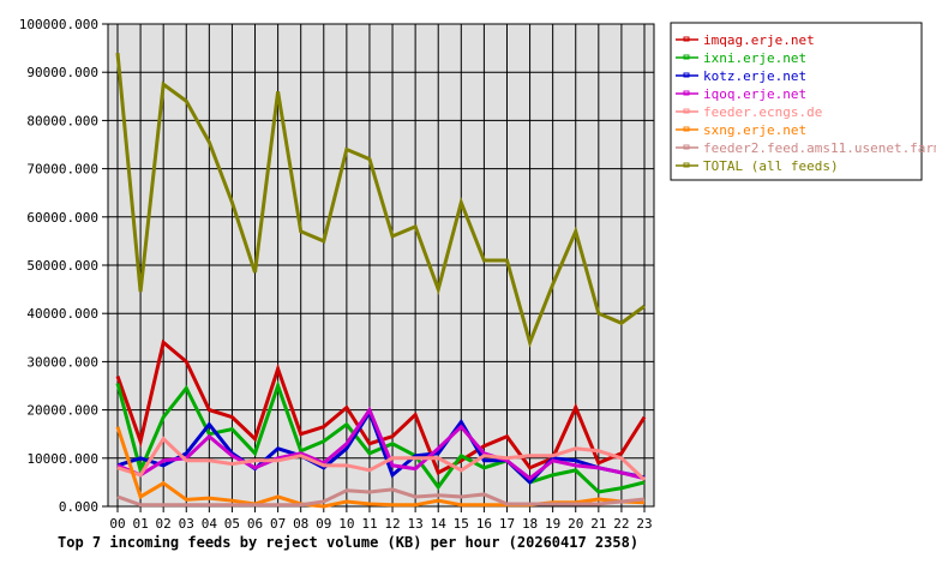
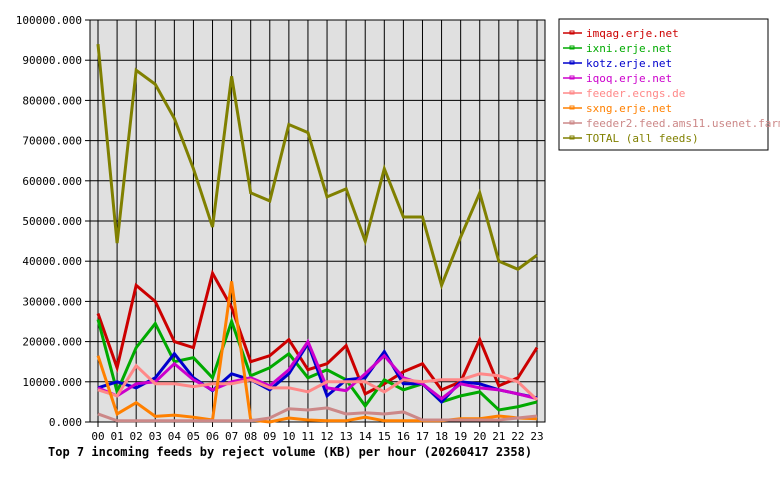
imqag.erje.net/06: 14000 -> 37000
sxng.erje.net/07: 2000 -> 35000
